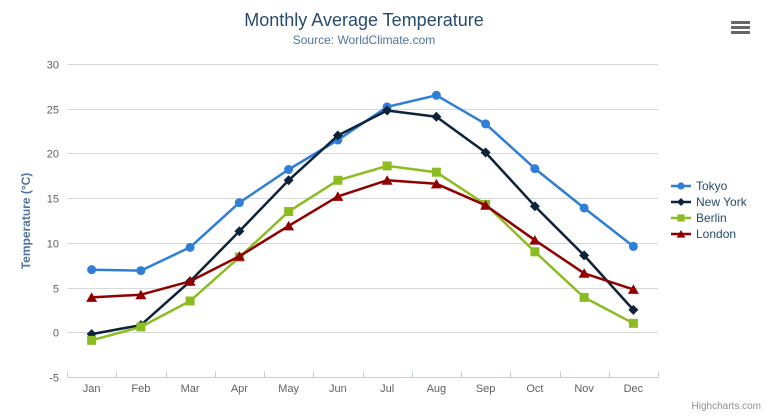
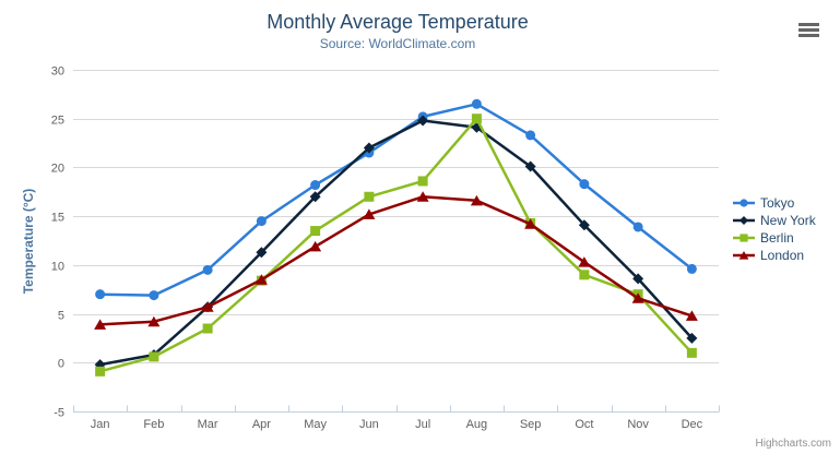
Berlin/Aug: 18 -> 25
Berlin/Nov: 4 -> 7
